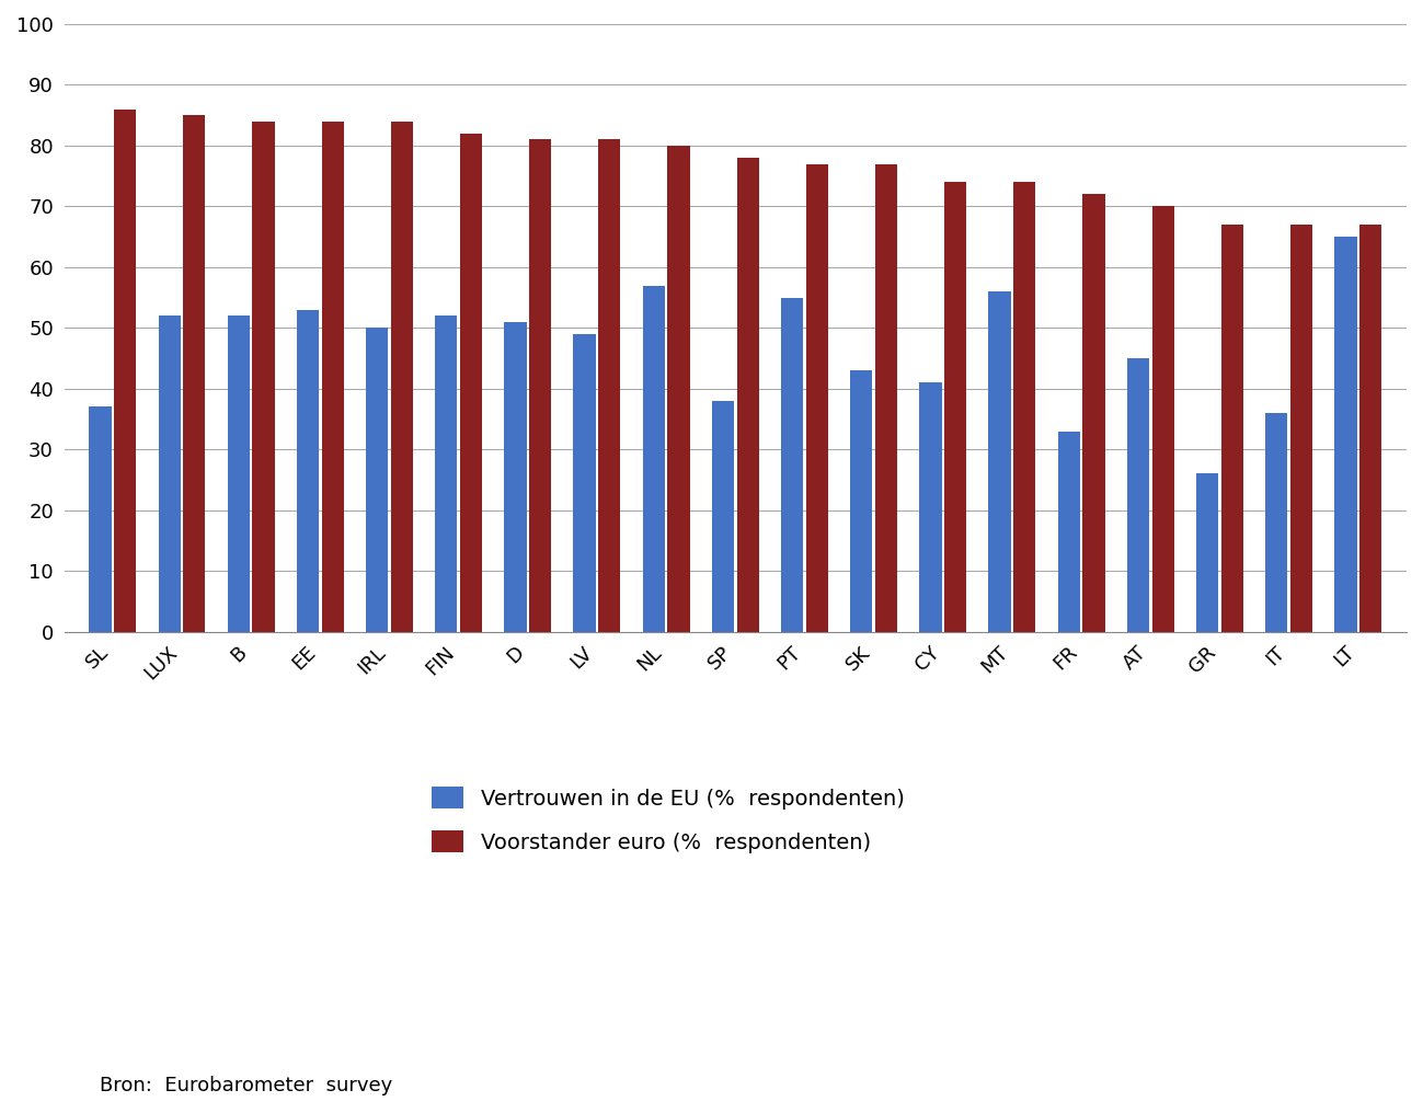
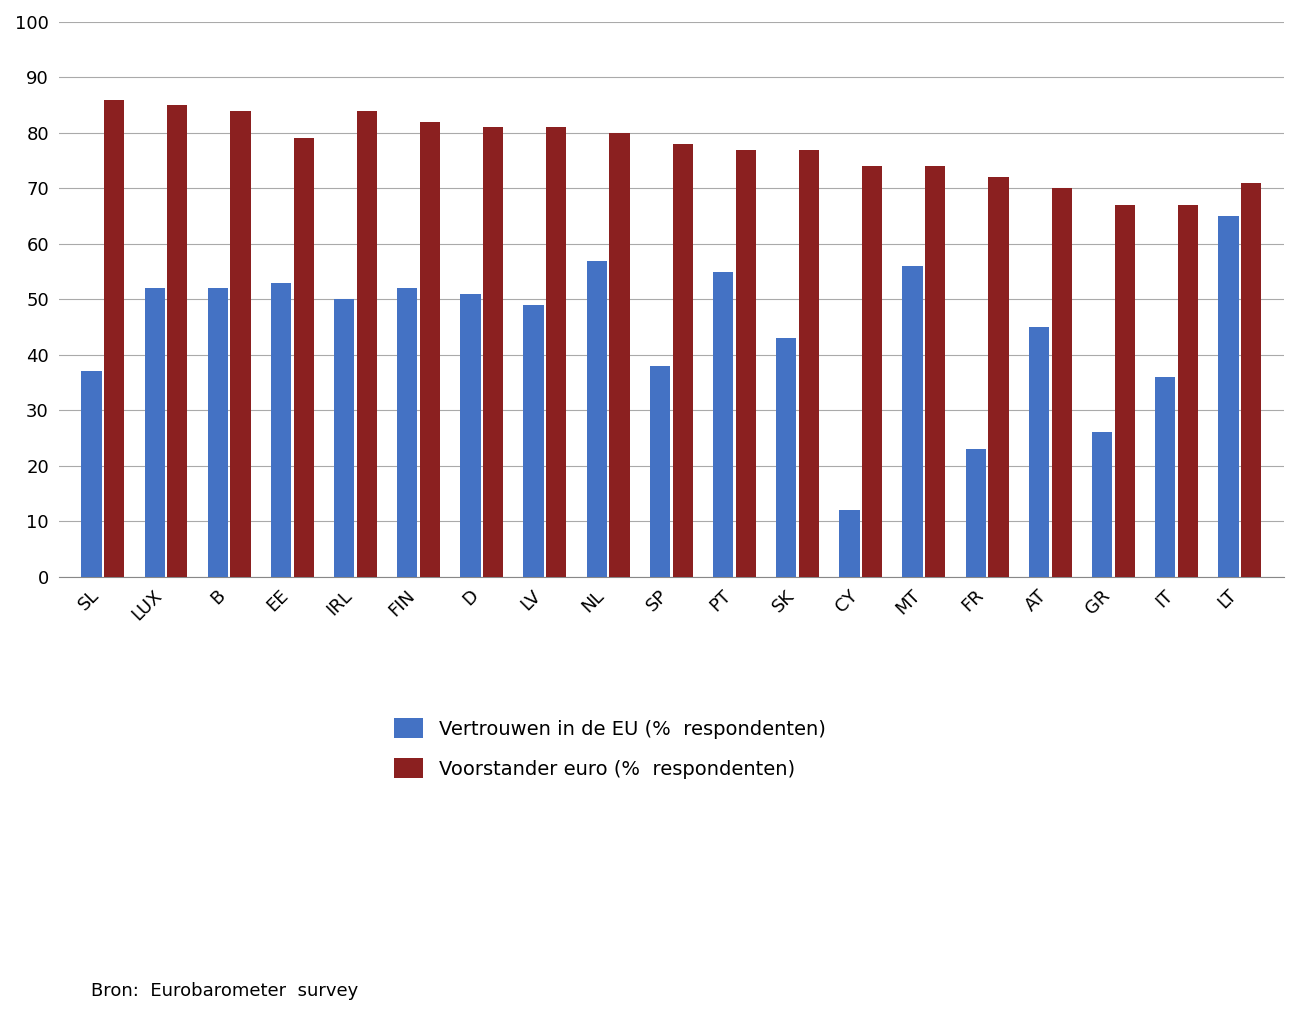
Voorstander euro (% respondenten)/EE: 84 -> 79
Vertrouwen in de EU (% respondenten)/CY: 41 -> 12
Vertrouwen in de EU (% respondenten)/FR: 33 -> 23
Voorstander euro (% respondenten)/LT: 67 -> 71
